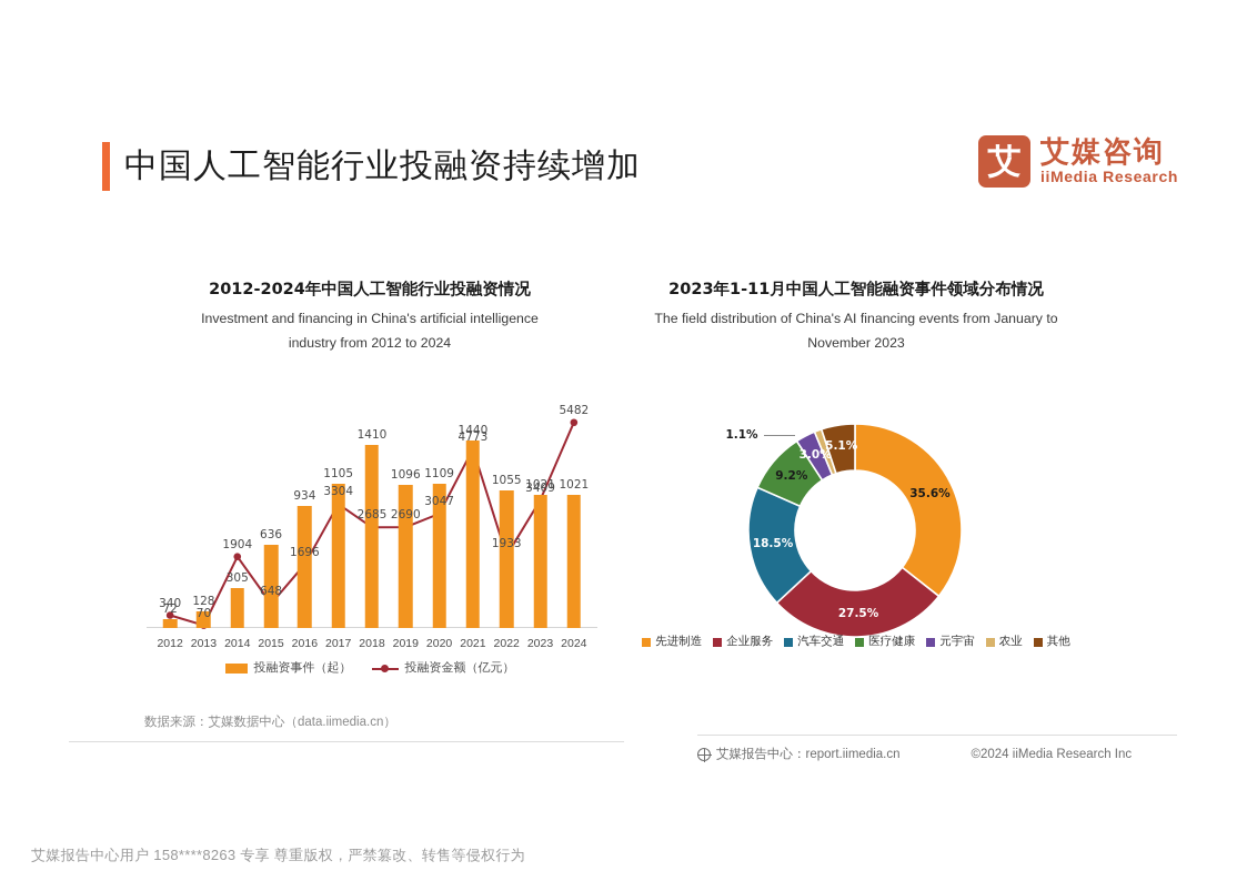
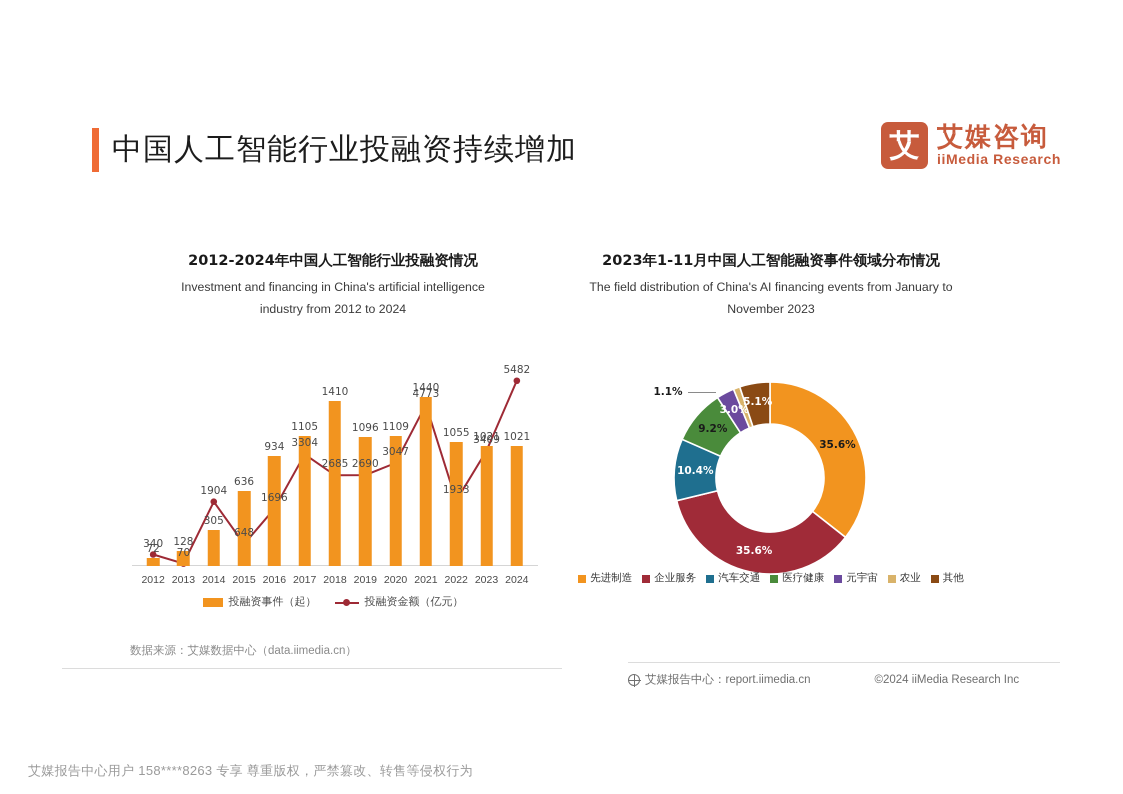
2023年1-11月中国人工智能融资事件领域分布情况/企业服务: 27.5% -> 35.6%
2023年1-11月中国人工智能融资事件领域分布情况/汽车交通: 18.5% -> 10.4%
